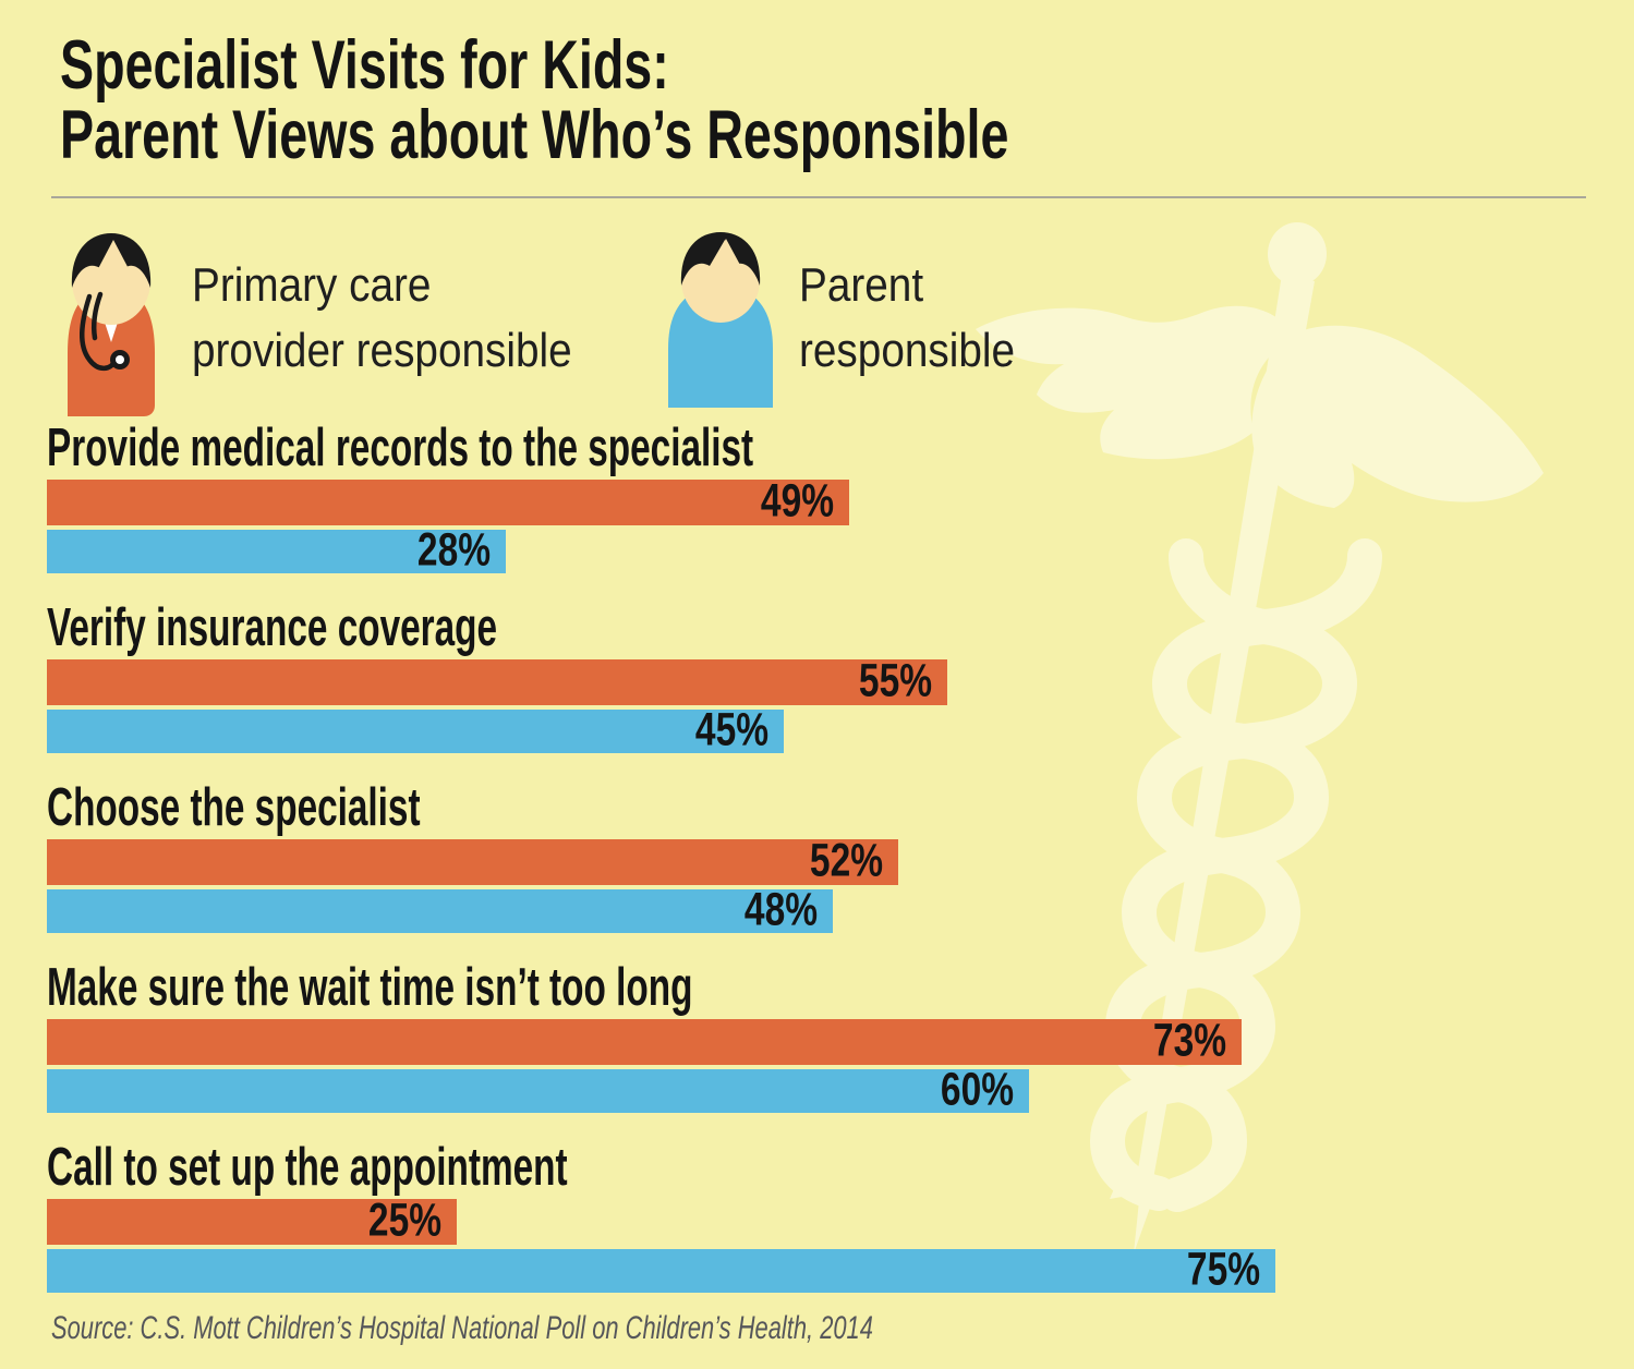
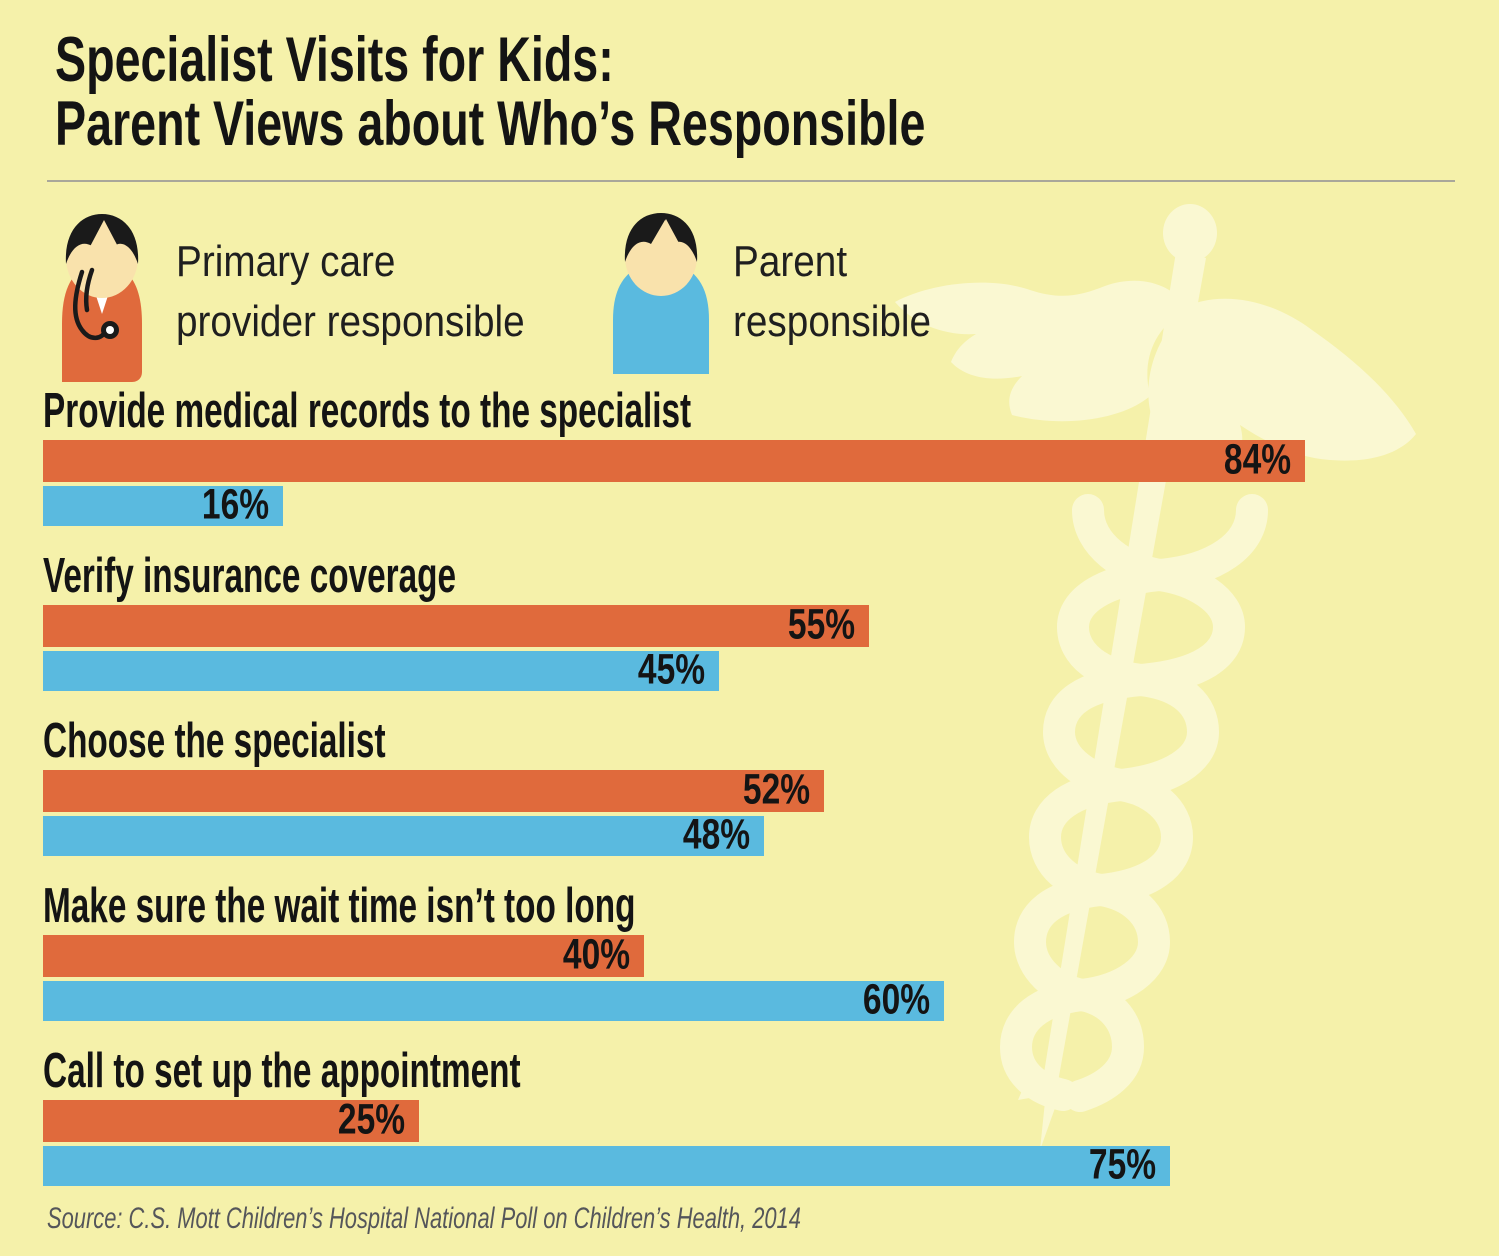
Primary care provider responsible/Provide medical records to the specialist: 49% -> 84%
Parent responsible/Provide medical records to the specialist: 28% -> 16%
Primary care provider responsible/Make sure the wait time isn’t too long: 73% -> 40%
